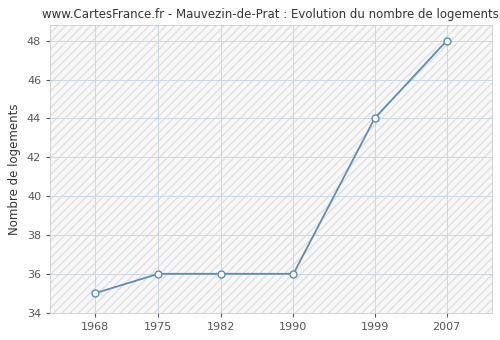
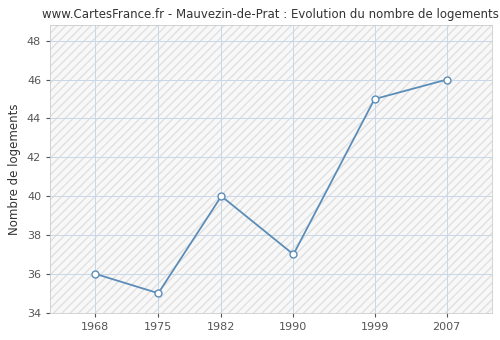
1968: 35 -> 36
1975: 36 -> 35
1982: 36 -> 40
1990: 36 -> 37
1999: 44 -> 45
2007: 48 -> 46
